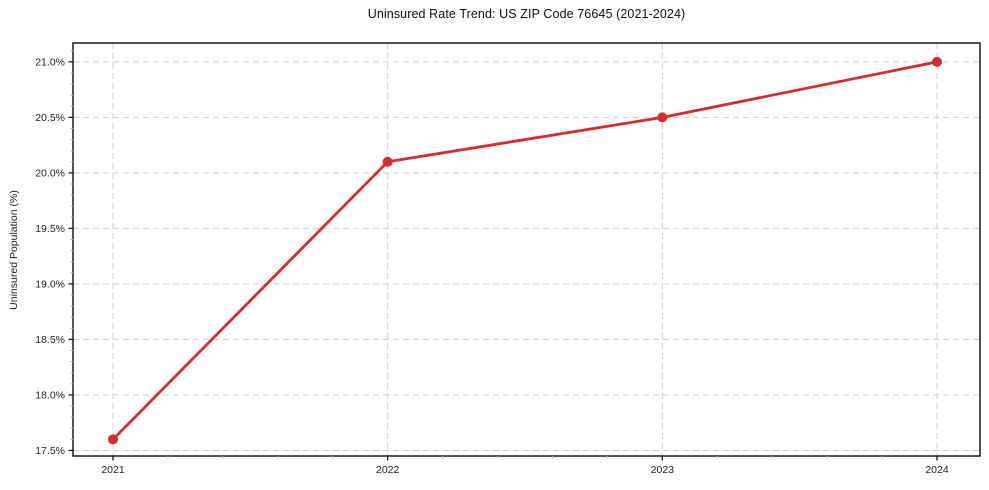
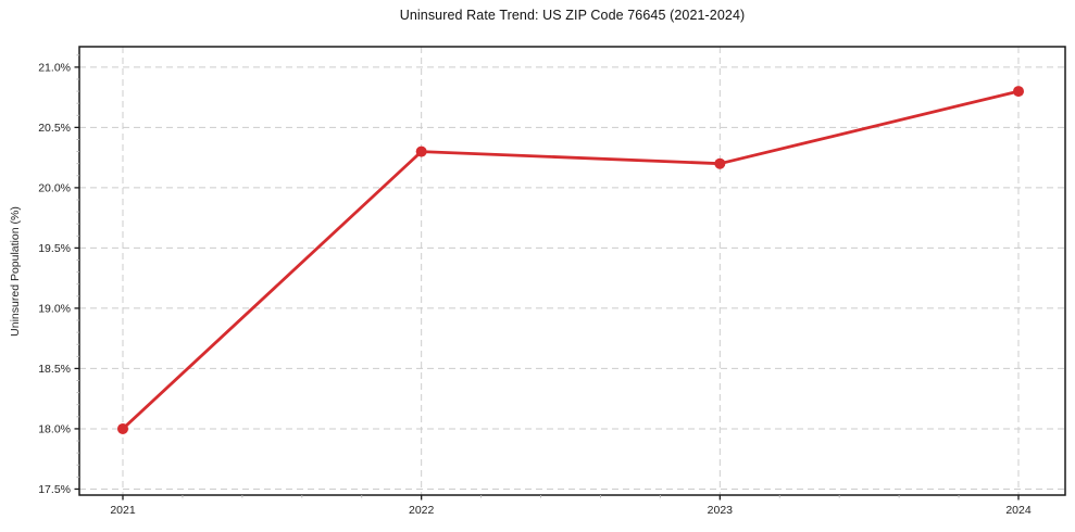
2021: 17.6% -> 18.0%
2022: 20.1% -> 20.3%
2023: 20.5% -> 20.2%
2024: 21.0% -> 20.8%
